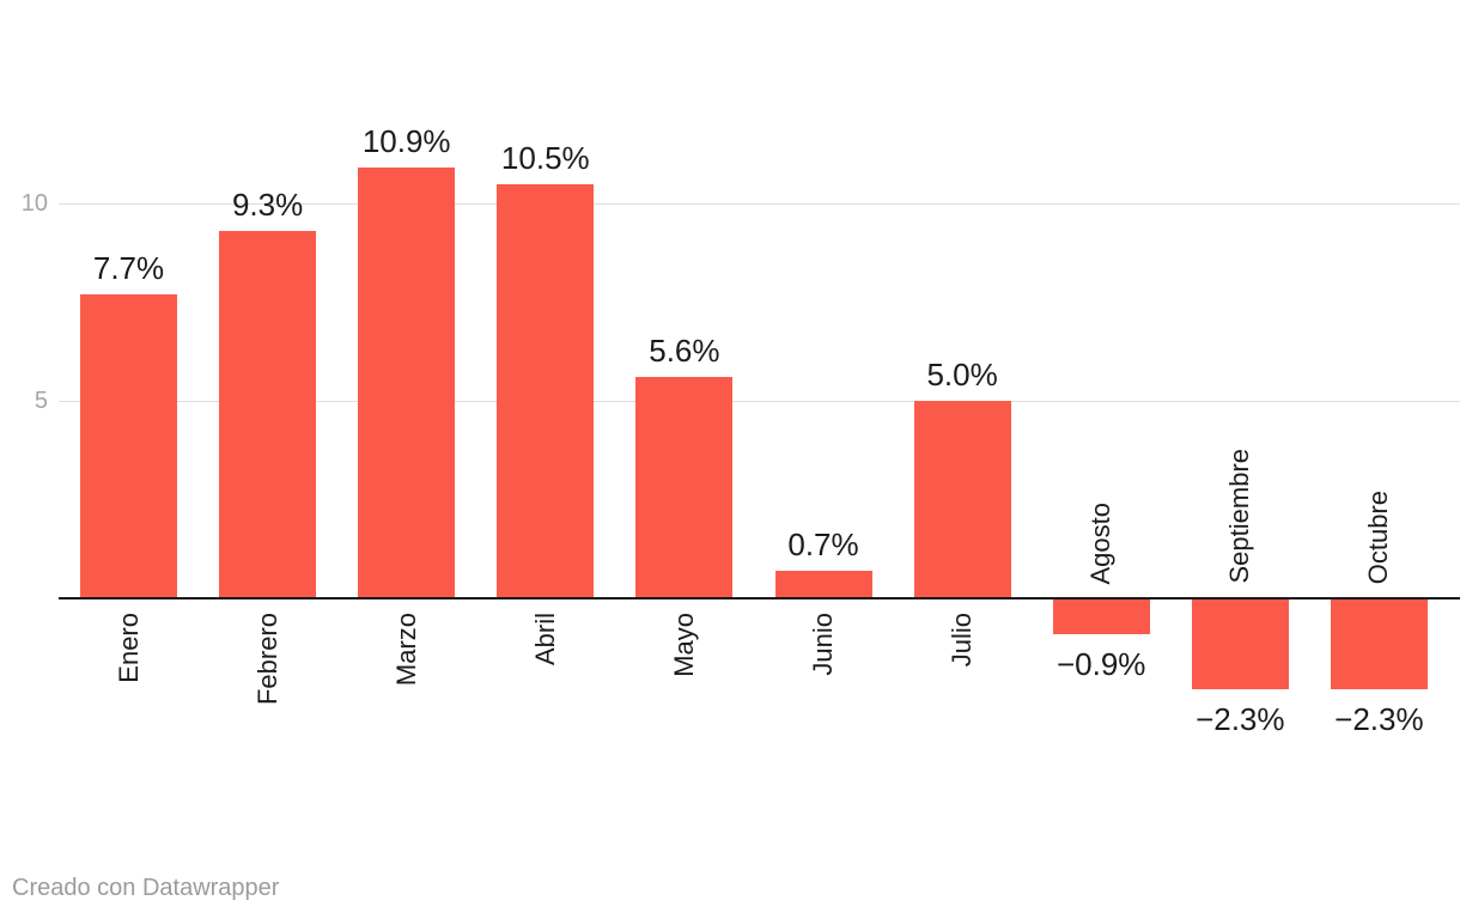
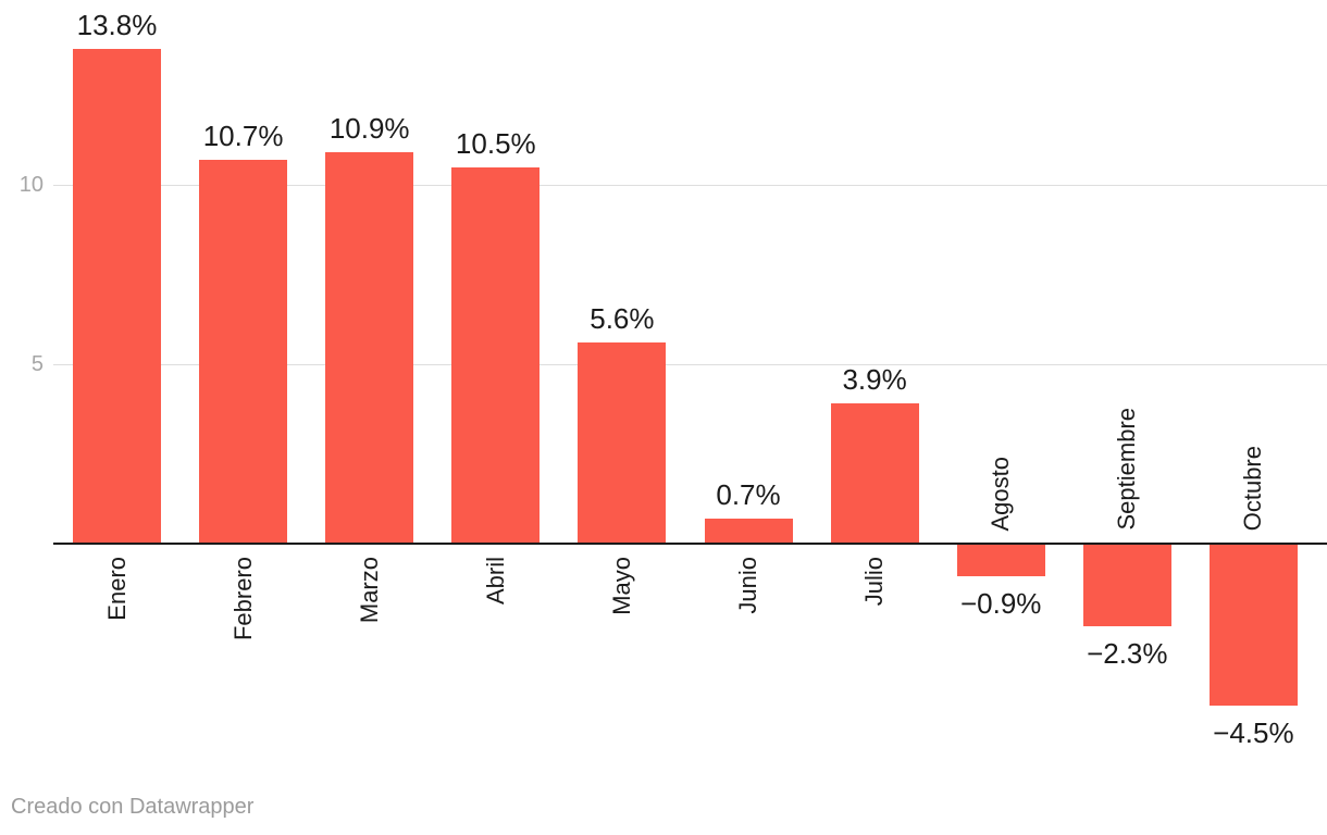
Enero: 7.7% -> 13.8%
Febrero: 9.3% -> 10.7%
Julio: 5.0% -> 3.9%
Octubre: −2.3% -> −4.5%
